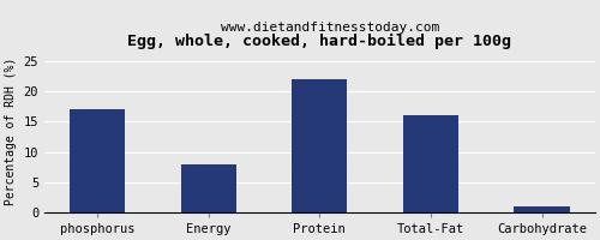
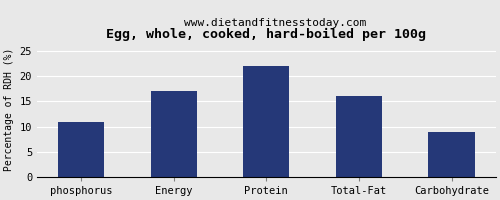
phosphorus: 17 -> 11
Energy: 8 -> 17
Carbohydrate: 1 -> 9
